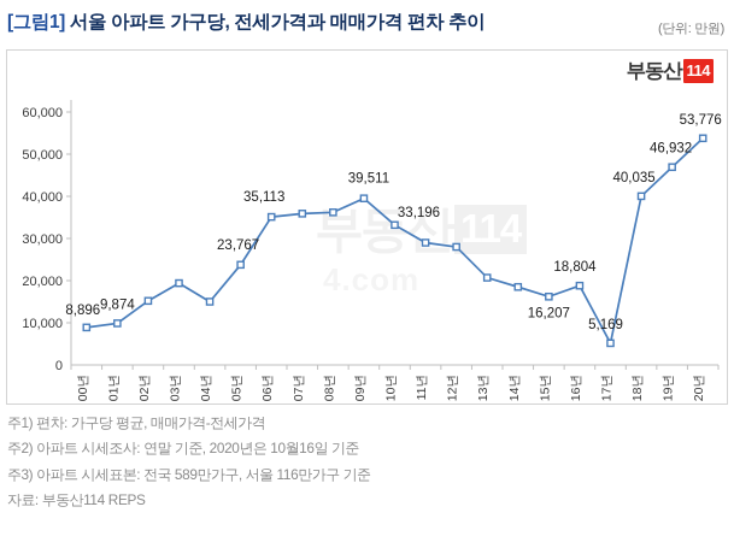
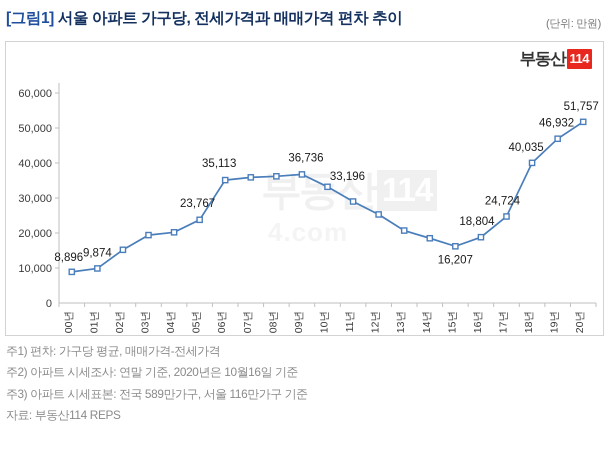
04년: 15000 -> 20000
09년: 39,511 -> 36,736
12년: 28000 -> 25000
17년: 5,169 -> 24,724
20년: 53,776 -> 51,757
